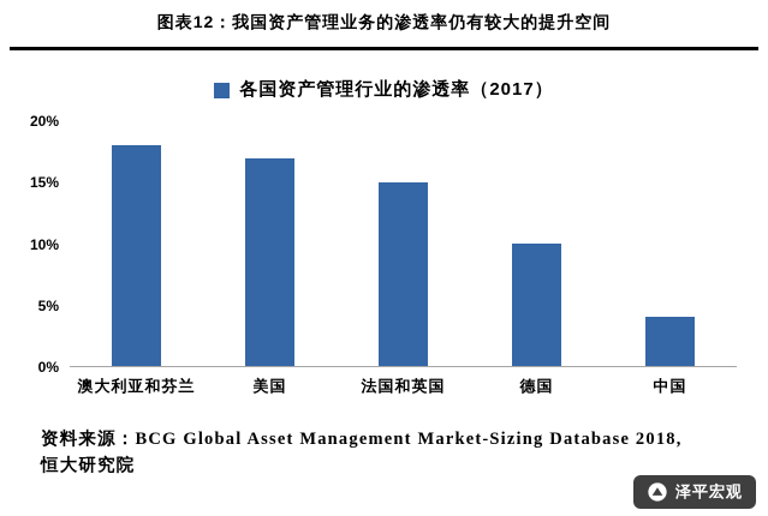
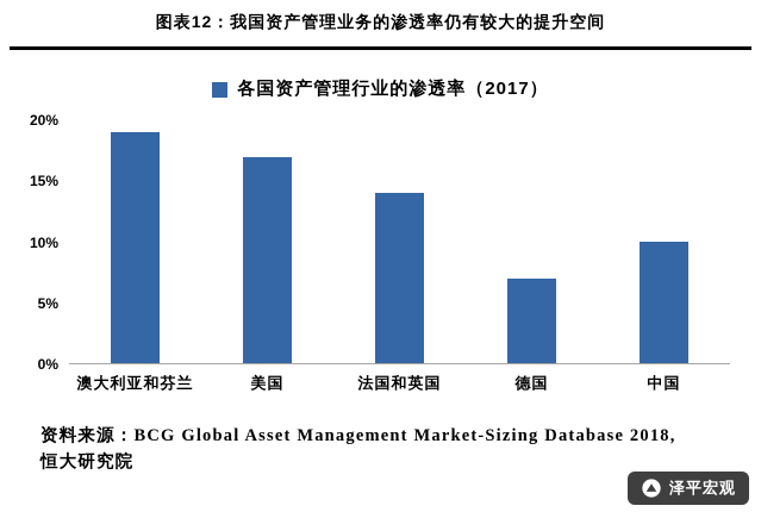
澳大利亚和芬兰: 18% -> 19%
法国和英国: 15% -> 14%
德国: 10% -> 7%
中国: 4% -> 10%
